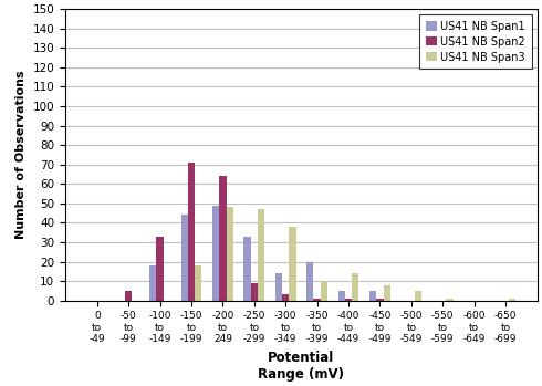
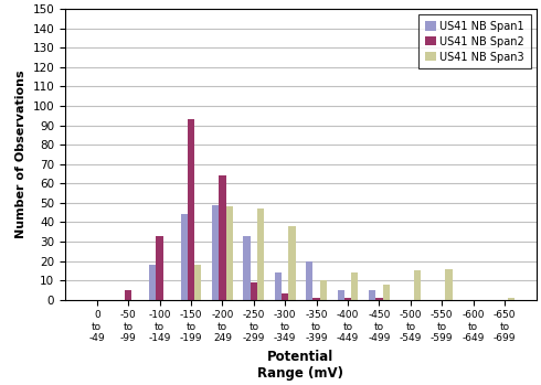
US41 NB Span2/-150 to -199: 71 -> 93
US41 NB Span3/-500 to -549: 5 -> 15
US41 NB Span3/-550 to -599: 1 -> 16
